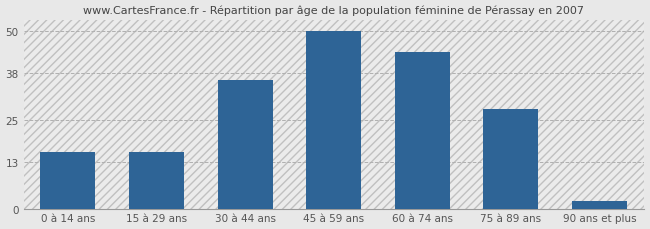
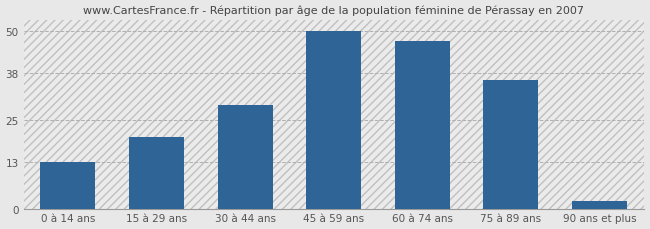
0 à 14 ans: 16 -> 13
15 à 29 ans: 16 -> 20
30 à 44 ans: 36 -> 29
60 à 74 ans: 44 -> 47
75 à 89 ans: 28 -> 36
